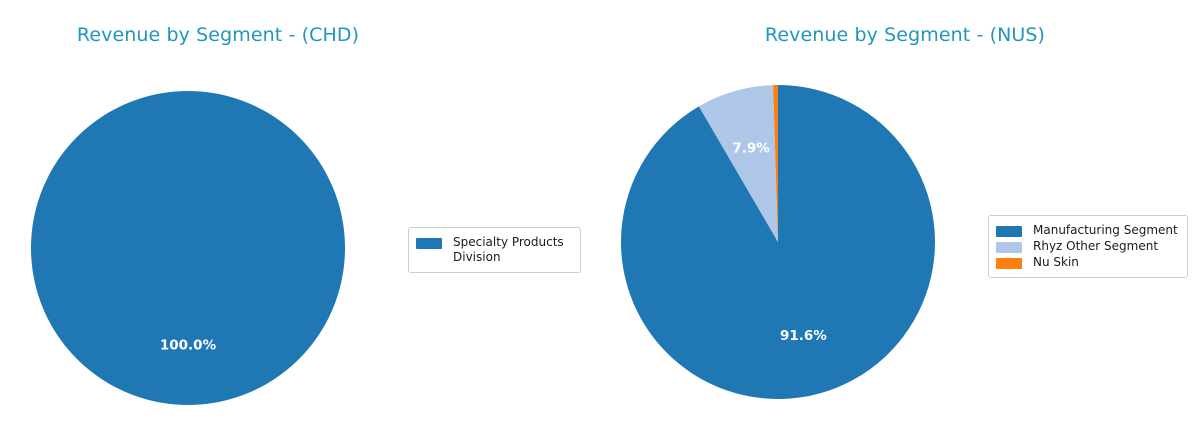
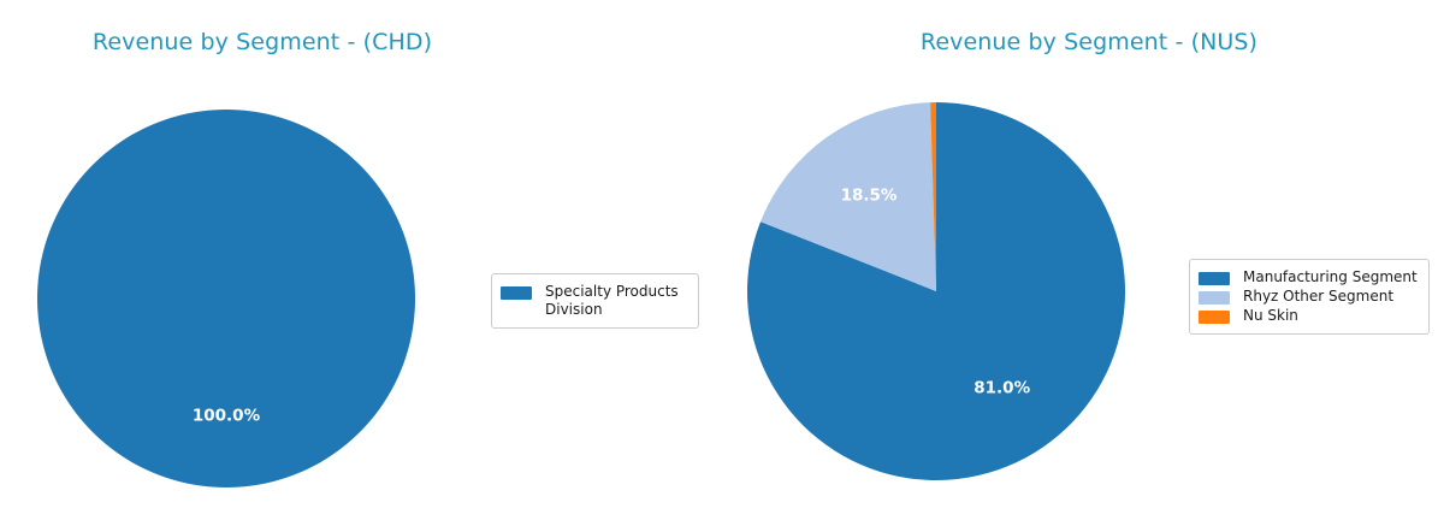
Revenue by Segment - (NUS)/Manufacturing Segment: 91.6% -> 81.0%
Revenue by Segment - (NUS)/Rhyz Other Segment: 7.9% -> 18.5%
